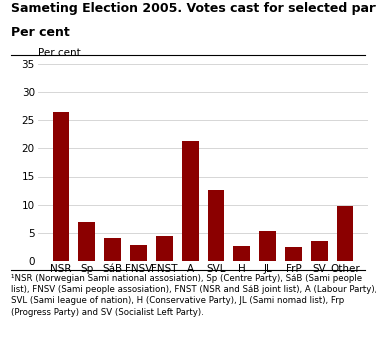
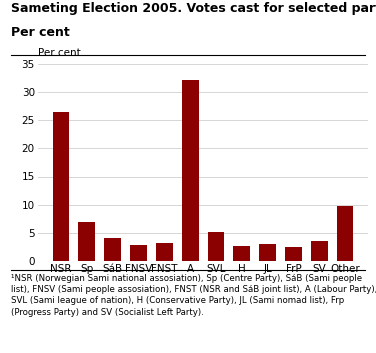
FNST: 4.4 -> 3.3
A: 21.2 -> 32.0
SVL: 12.6 -> 5.2
JL: 5.4 -> 3.0
